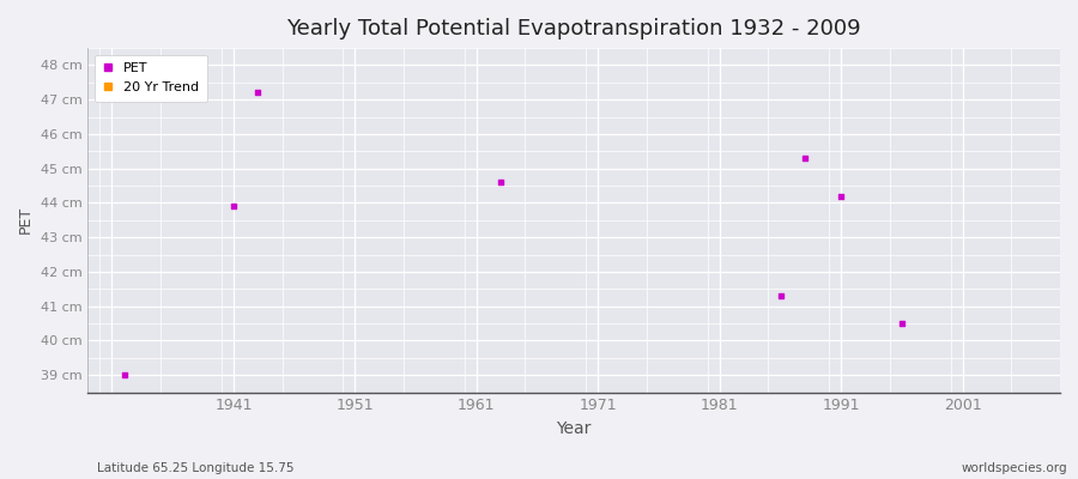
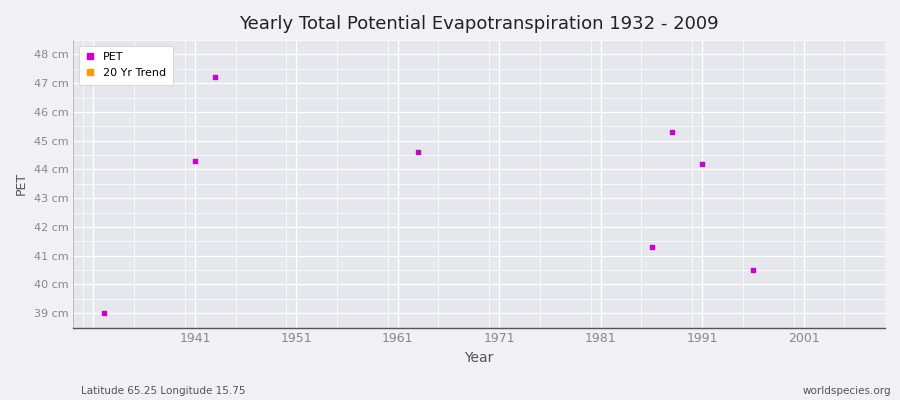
1941: 43.9 cm -> 44.3 cm
